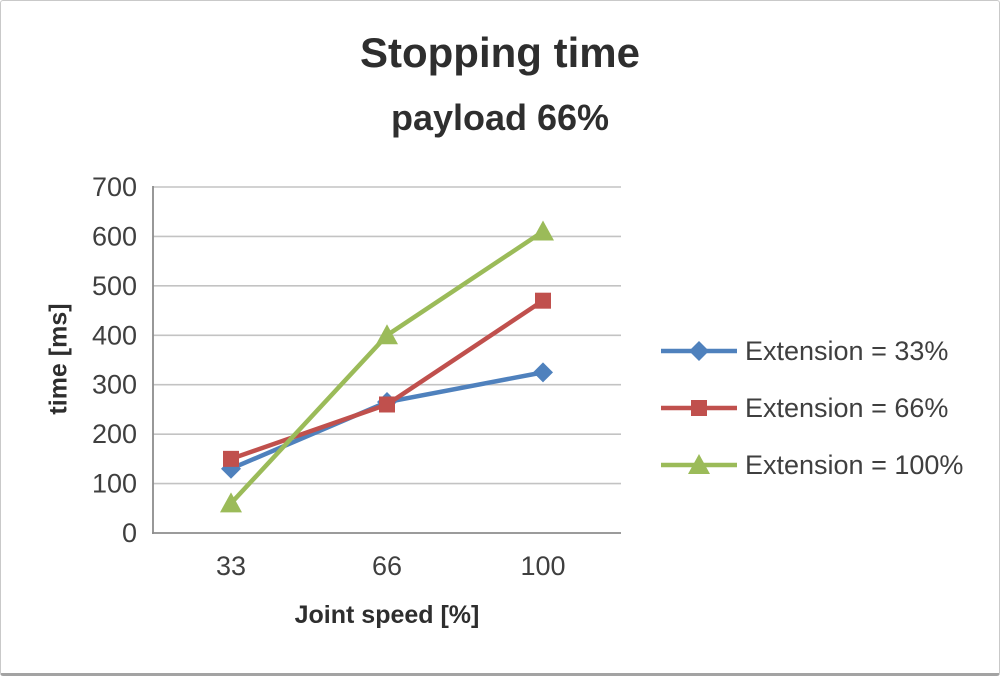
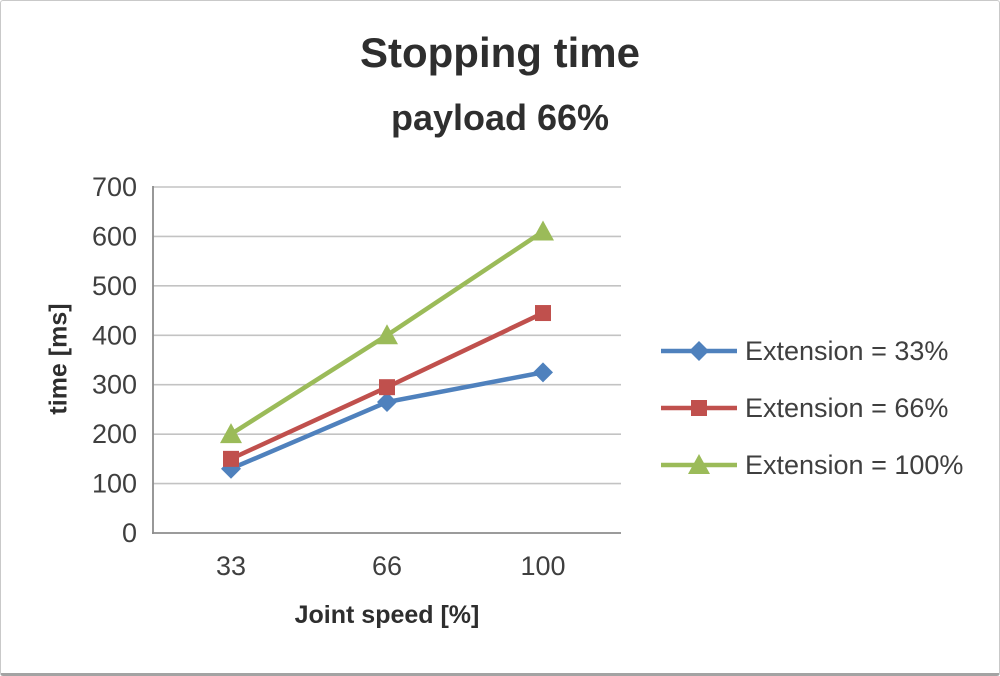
Extension = 100%/33: 60 -> 200
Extension = 66%/66: 260 -> 300
Extension = 66%/100: 470 -> 440
